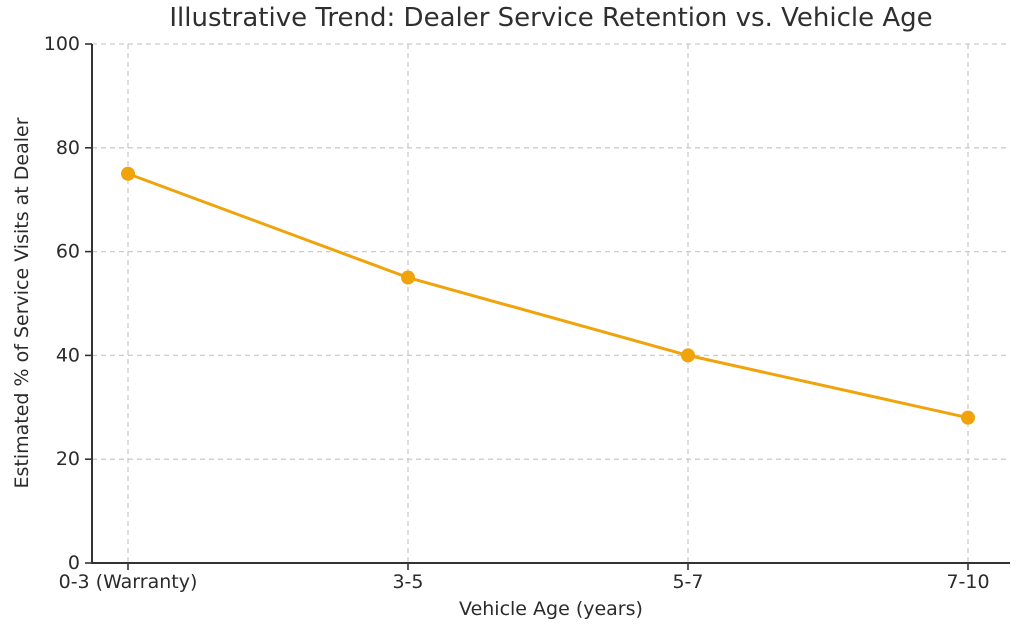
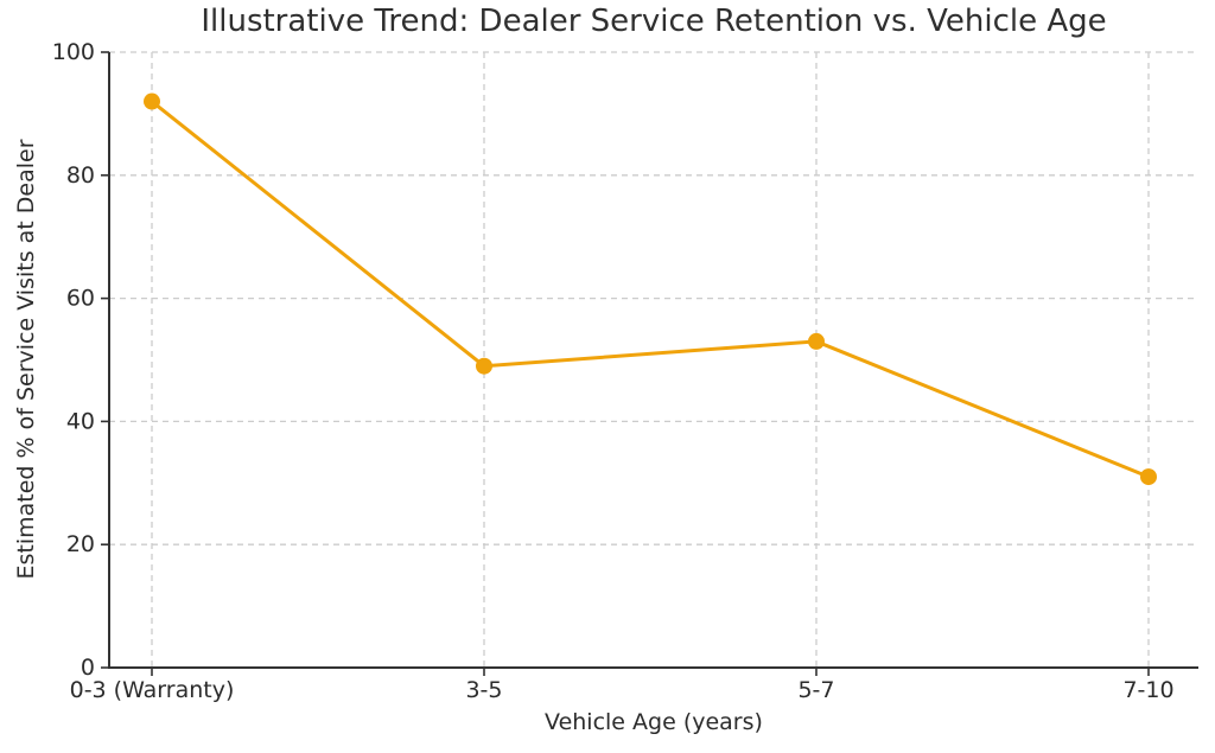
0-3 (Warranty): 75 -> 92
3-5: 55 -> 49
5-7: 40 -> 53
7-10: 28 -> 31
